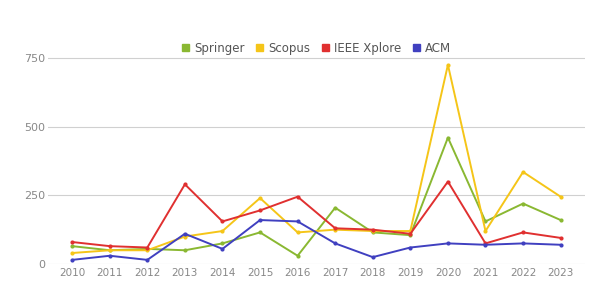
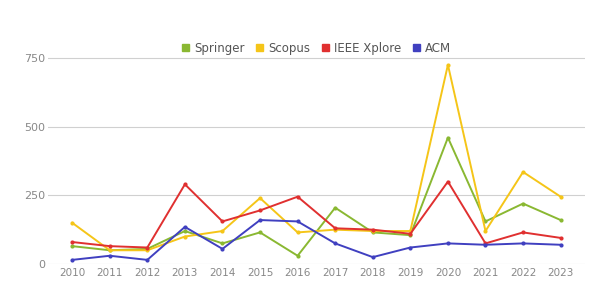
Scopus/2010: 40 -> 150
Springer/2013: 50 -> 120
ACM/2013: 110 -> 135
